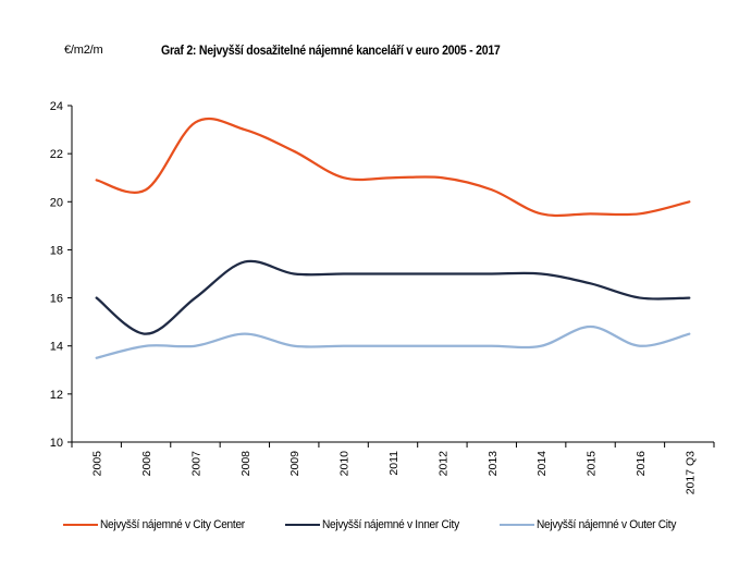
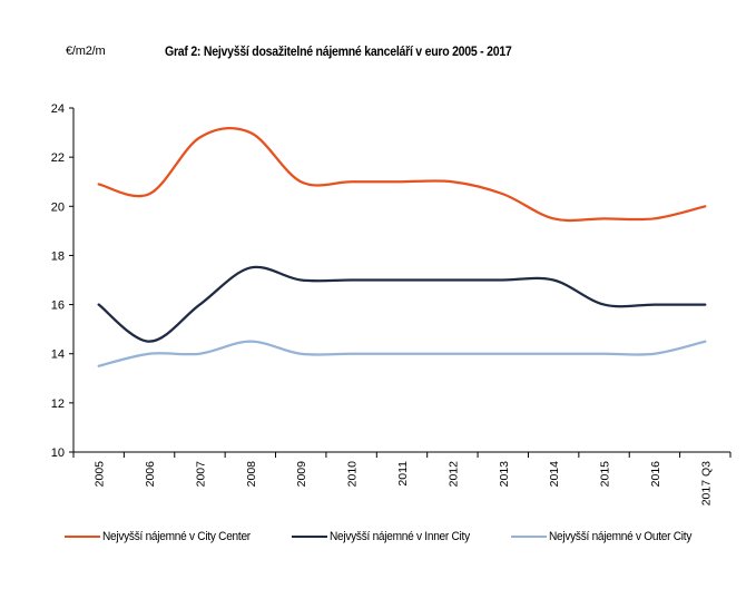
Nejvyšší nájemné v City Center/2007: 23.3 -> 22.8
Nejvyšší nájemné v City Center/2009: 22.1 -> 21.0
Nejvyšší nájemné v Inner City/2015: 16.6 -> 16.0
Nejvyšší nájemné v Outer City/2015: 14.8 -> 14.0
